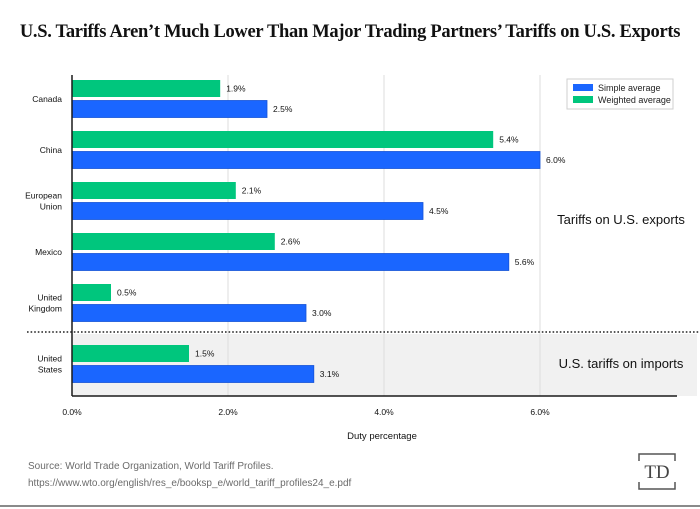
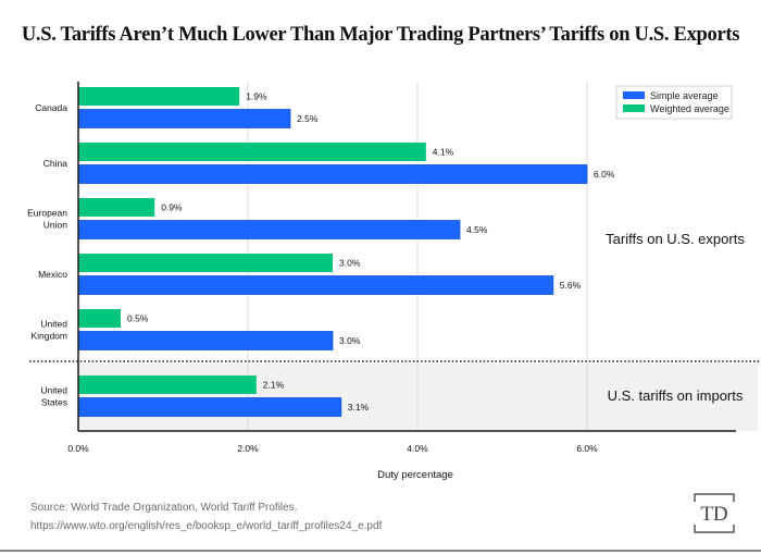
Weighted average/China: 5.4% -> 4.1%
Weighted average/European Union: 2.1% -> 0.9%
Weighted average/Mexico: 2.6% -> 3.0%
Weighted average/United States: 1.5% -> 2.1%
